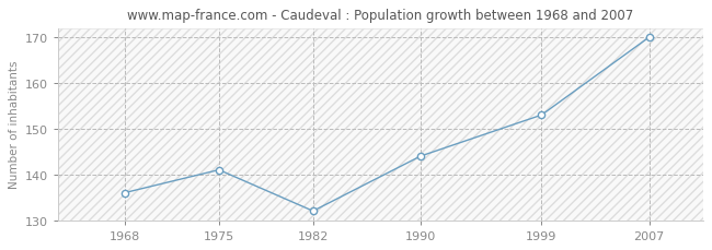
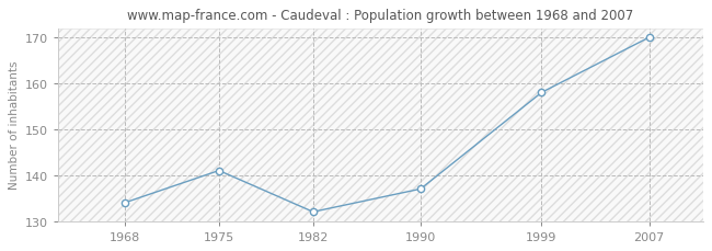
1968: 136 -> 134
1990: 144 -> 137
1999: 153 -> 158
